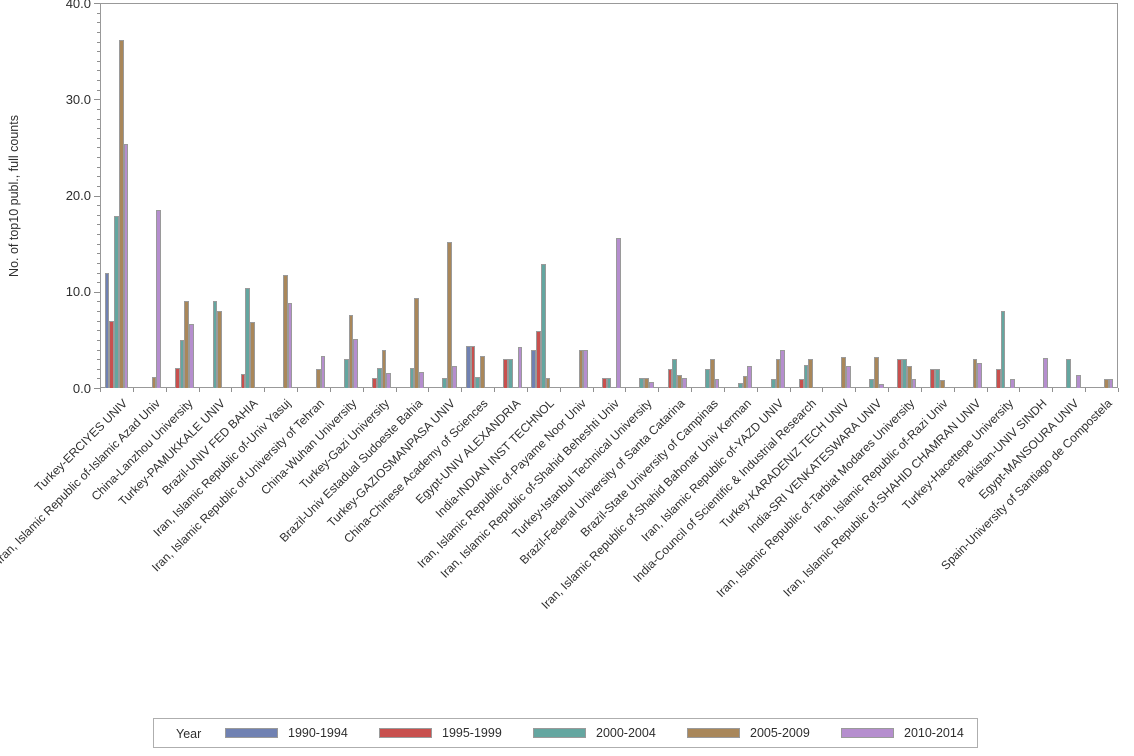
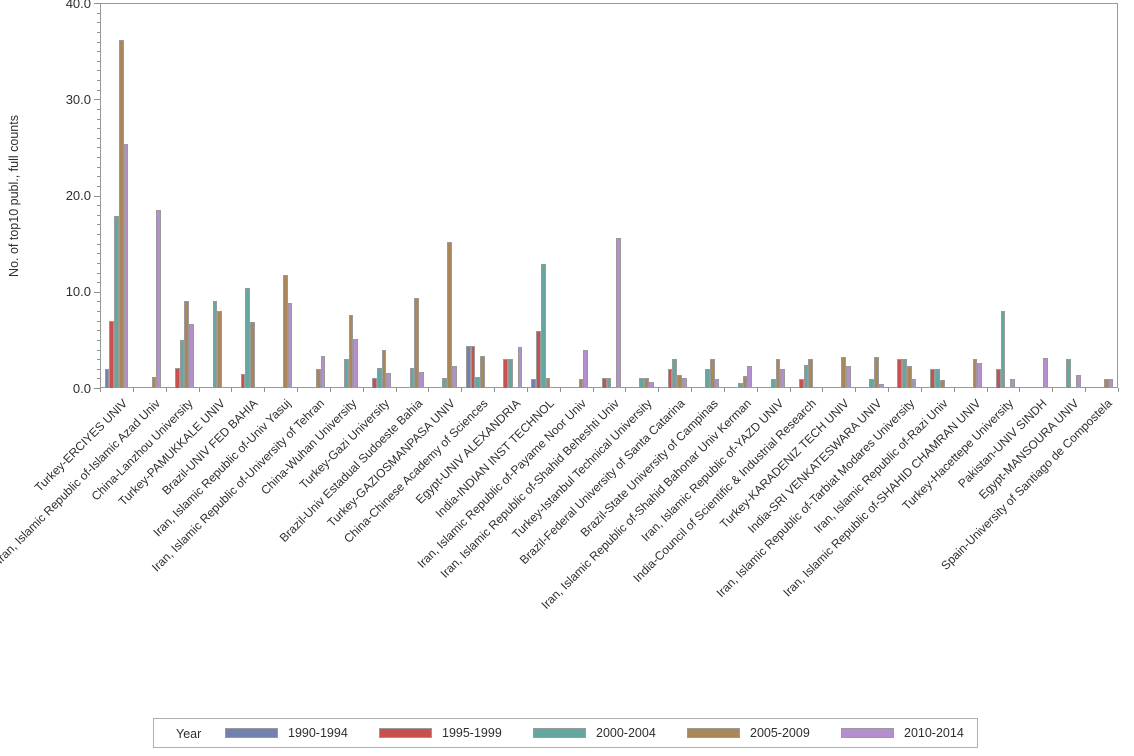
1990-1994/Turkey-ERCIYES UNIV: 12 -> 2
1990-1994/India-INDIAN INST TECHNOL: 4 -> 1
2005-2009/Iran, Islamic Republic of-Payame Noor Univ: 4 -> 1
2010-2014/Iran, Islamic Republic of-YAZD UNIV: 4 -> 2
